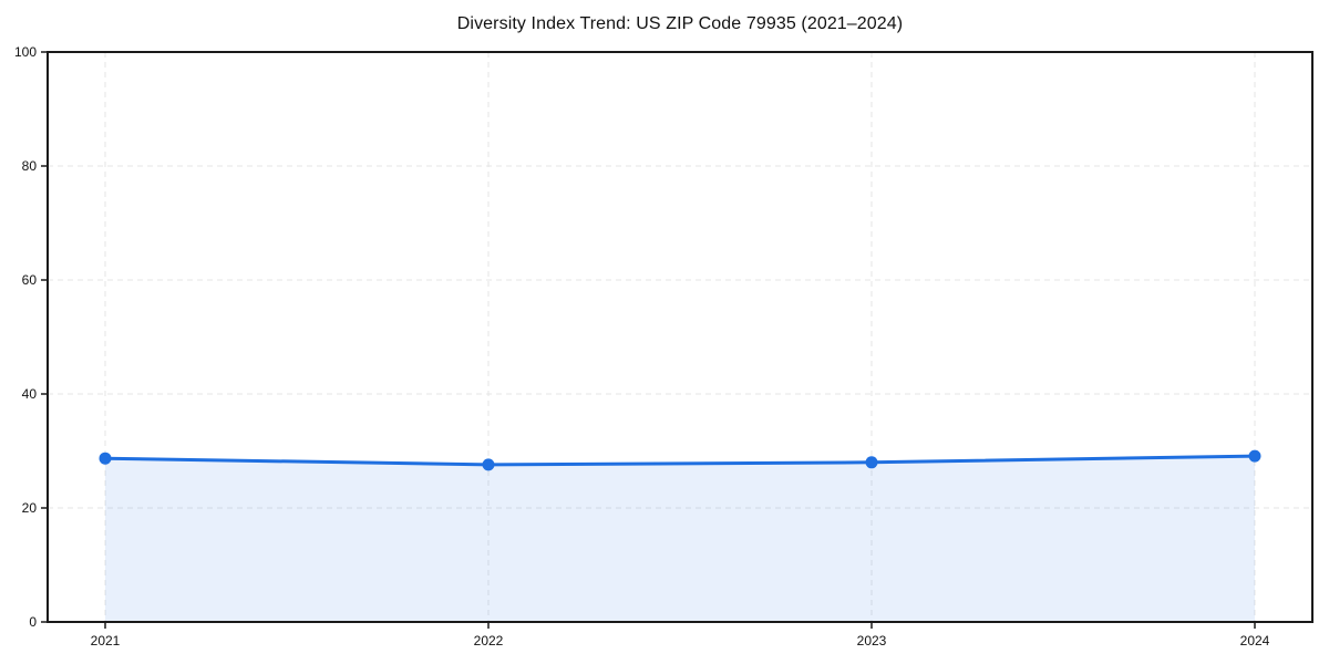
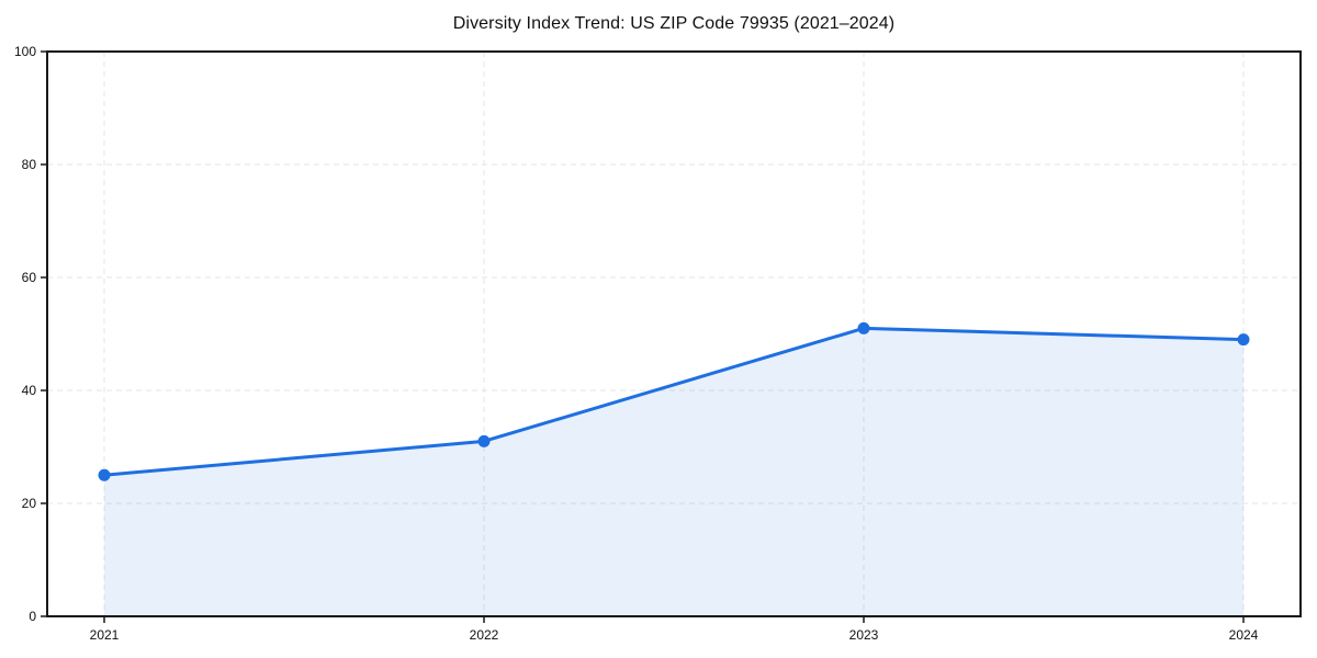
2021: 29 -> 25
2022: 28 -> 31
2023: 28 -> 51
2024: 29 -> 49
